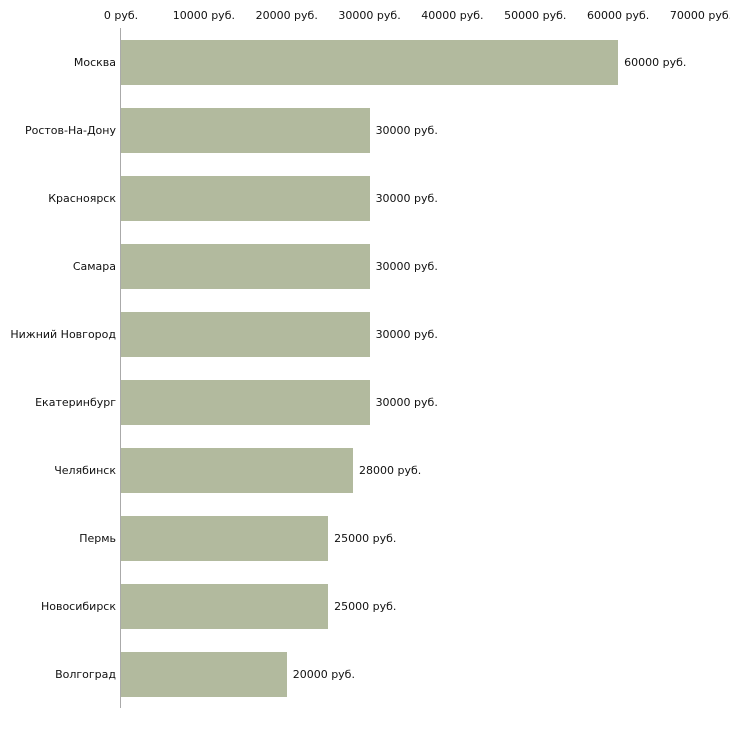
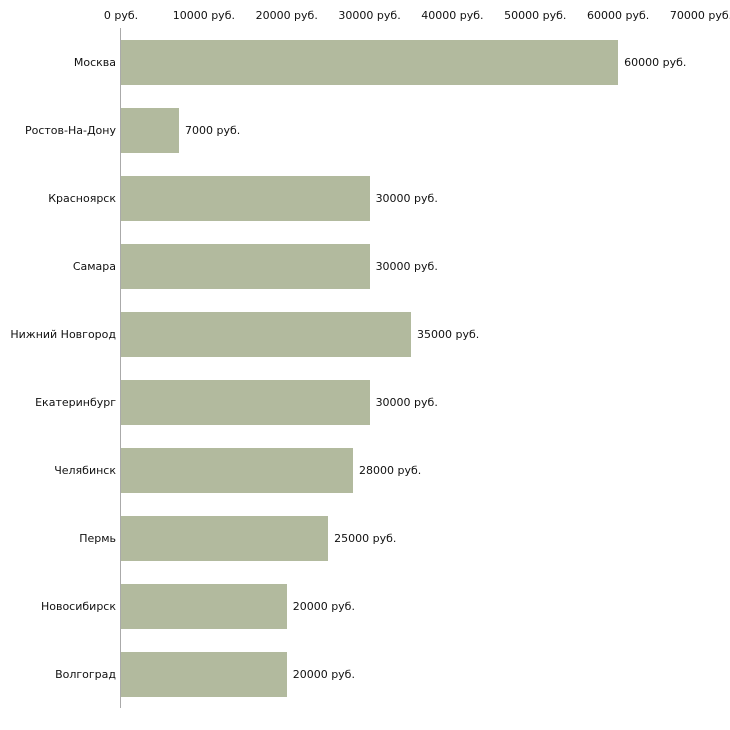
Ростов-На-Дону: 30000 -> 7000
Нижний Новгород: 30000 -> 35000
Новосибирск: 25000 -> 20000
